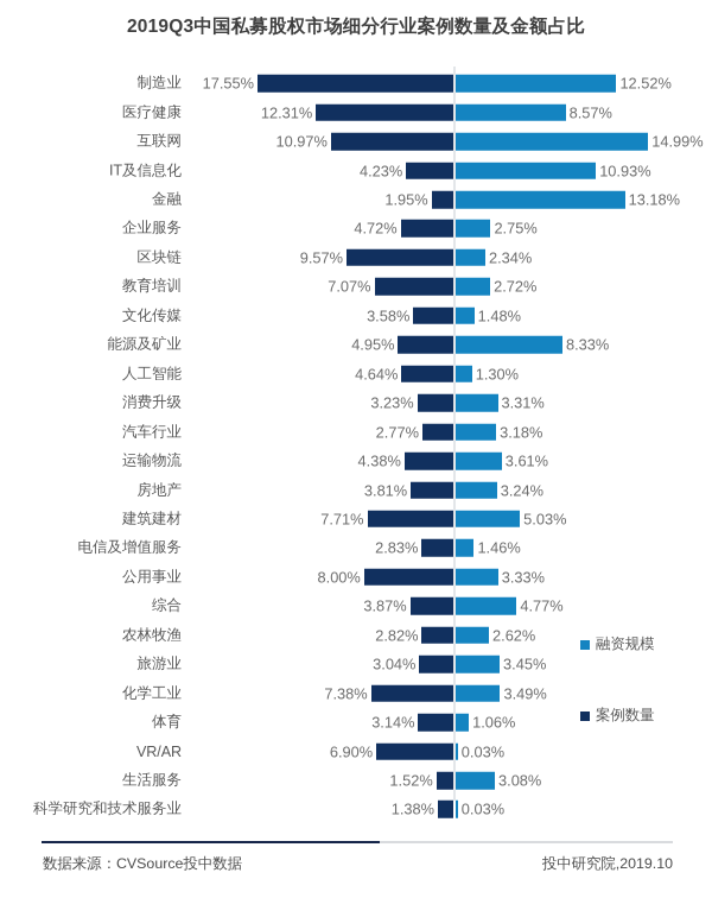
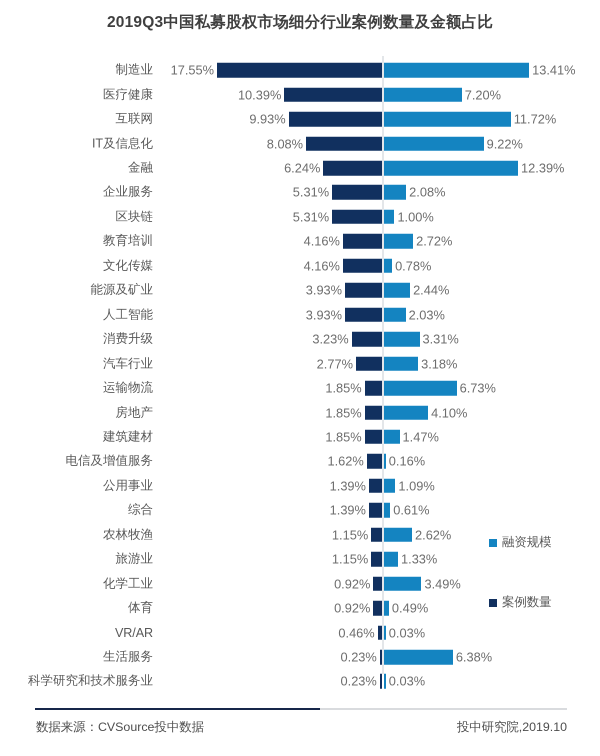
融资规模/制造业: 12.52% -> 13.41%
案例数量/医疗健康: 12.31% -> 10.39%
融资规模/医疗健康: 8.57% -> 7.20%
案例数量/互联网: 10.97% -> 9.93%
融资规模/互联网: 14.99% -> 11.72%
案例数量/IT及信息化: 4.23% -> 8.08%
融资规模/IT及信息化: 10.93% -> 9.22%
案例数量/金融: 1.95% -> 6.24%
融资规模/金融: 13.18% -> 12.39%
案例数量/企业服务: 4.72% -> 5.31%
融资规模/企业服务: 2.75% -> 2.08%
案例数量/区块链: 9.57% -> 5.31%
融资规模/区块链: 2.34% -> 1.00%
案例数量/教育培训: 7.07% -> 4.16%
案例数量/文化传媒: 3.58% -> 4.16%
融资规模/文化传媒: 1.48% -> 0.78%
案例数量/能源及矿业: 4.95% -> 3.93%
融资规模/能源及矿业: 8.33% -> 2.44%
案例数量/人工智能: 4.64% -> 3.93%
融资规模/人工智能: 1.30% -> 2.03%
案例数量/运输物流: 4.38% -> 1.85%
融资规模/运输物流: 3.61% -> 6.73%
案例数量/房地产: 3.81% -> 1.85%
融资规模/房地产: 3.24% -> 4.10%
案例数量/建筑建材: 7.71% -> 1.85%
融资规模/建筑建材: 5.03% -> 1.47%
案例数量/电信及增值服务: 2.83% -> 1.62%
融资规模/电信及增值服务: 1.46% -> 0.16%
案例数量/公用事业: 8.00% -> 1.39%
融资规模/公用事业: 3.33% -> 1.09%
案例数量/综合: 3.87% -> 1.39%
融资规模/综合: 4.77% -> 0.61%
案例数量/农林牧渔: 2.82% -> 1.15%
案例数量/旅游业: 3.04% -> 1.15%
融资规模/旅游业: 3.45% -> 1.33%
案例数量/化学工业: 7.38% -> 0.92%
案例数量/体育: 3.14% -> 0.92%
融资规模/体育: 1.06% -> 0.49%
案例数量/VR/AR: 6.90% -> 0.46%
案例数量/生活服务: 1.52% -> 0.23%
融资规模/生活服务: 3.08% -> 6.38%
案例数量/科学研究和技术服务业: 1.38% -> 0.23%
